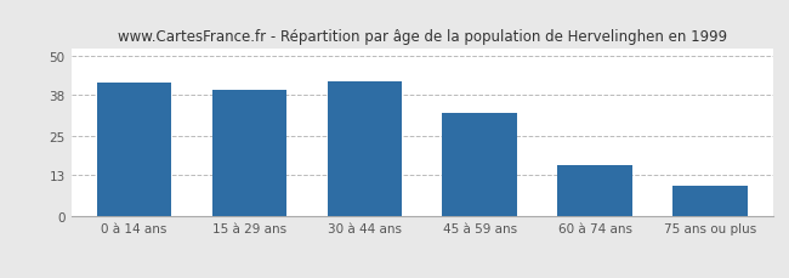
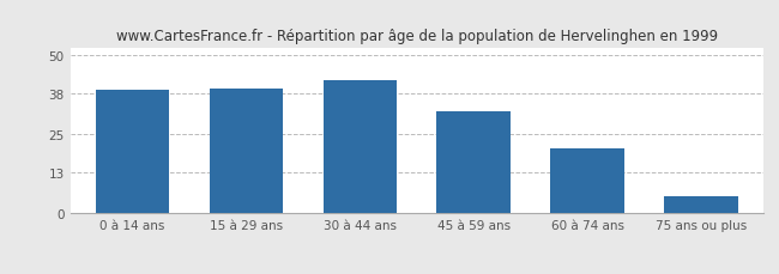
0 à 14 ans: 41.5 -> 39.0
60 à 74 ans: 16.0 -> 20.5
75 ans ou plus: 9.5 -> 5.5
